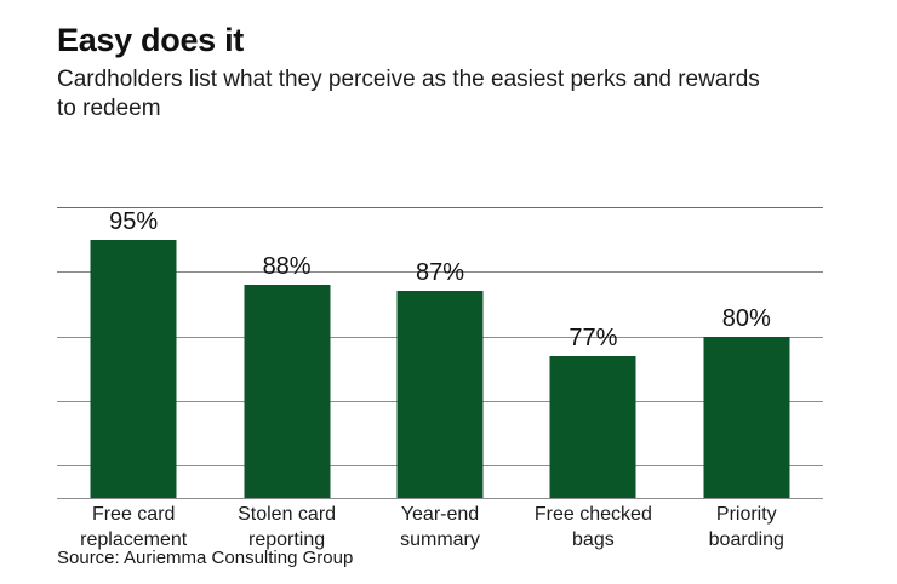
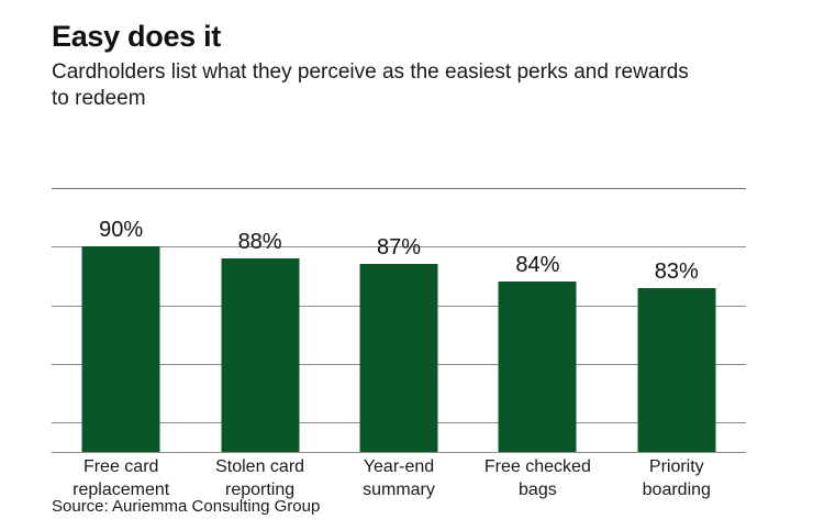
Free card replacement: 95% -> 90%
Free checked bags: 77% -> 84%
Priority boarding: 80% -> 83%
